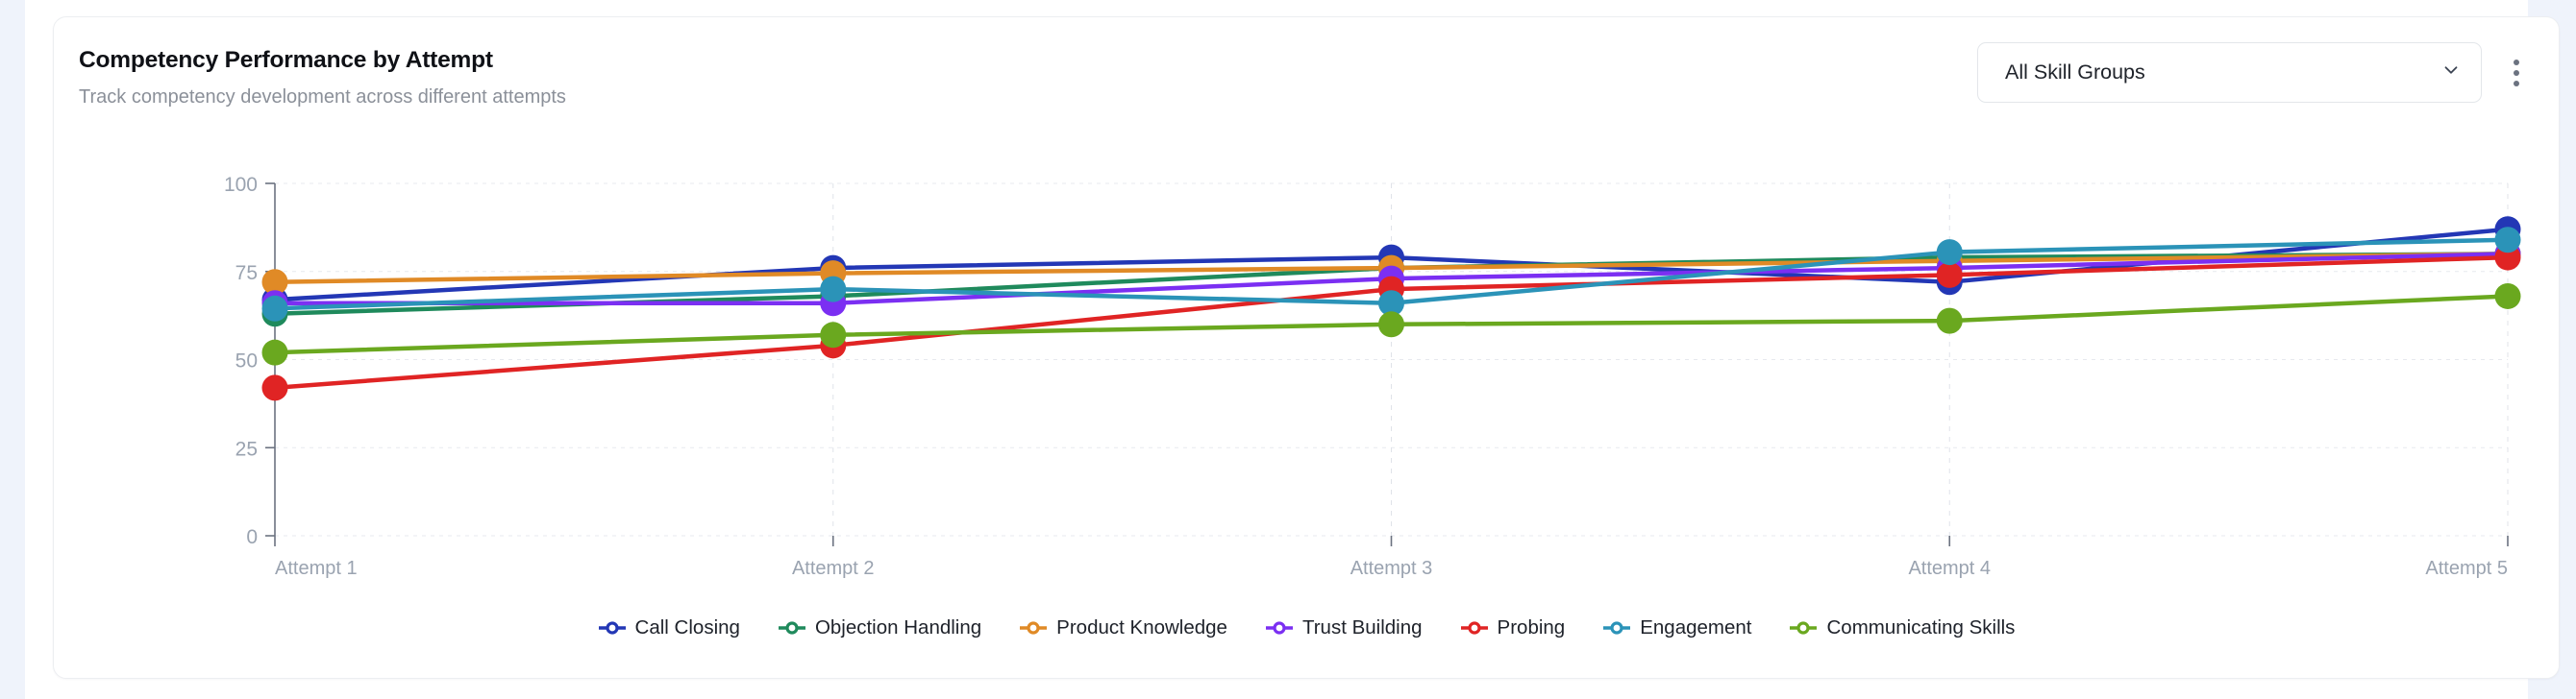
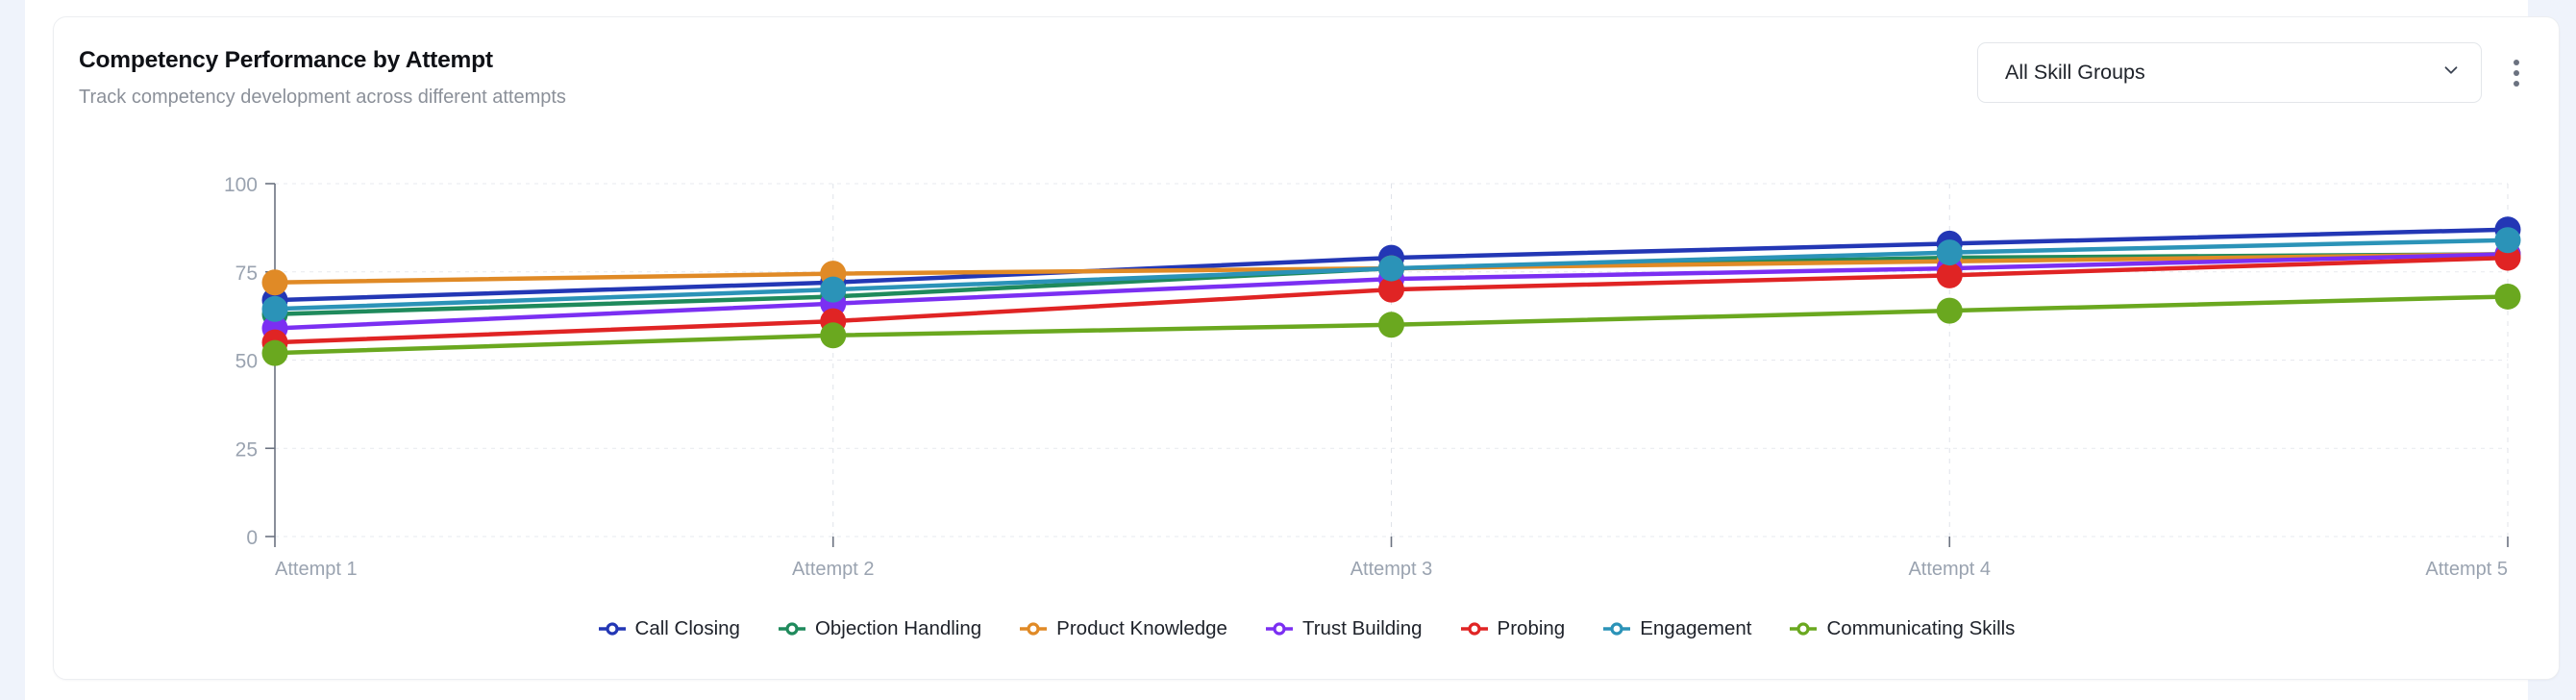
Trust Building/Attempt 1: 66 -> 59
Probing/Attempt 1: 42 -> 55
Call Closing/Attempt 2: 76 -> 72
Probing/Attempt 2: 54 -> 61
Engagement/Attempt 3: 66 -> 76
Call Closing/Attempt 4: 72 -> 83
Communicating Skills/Attempt 4: 61 -> 64
